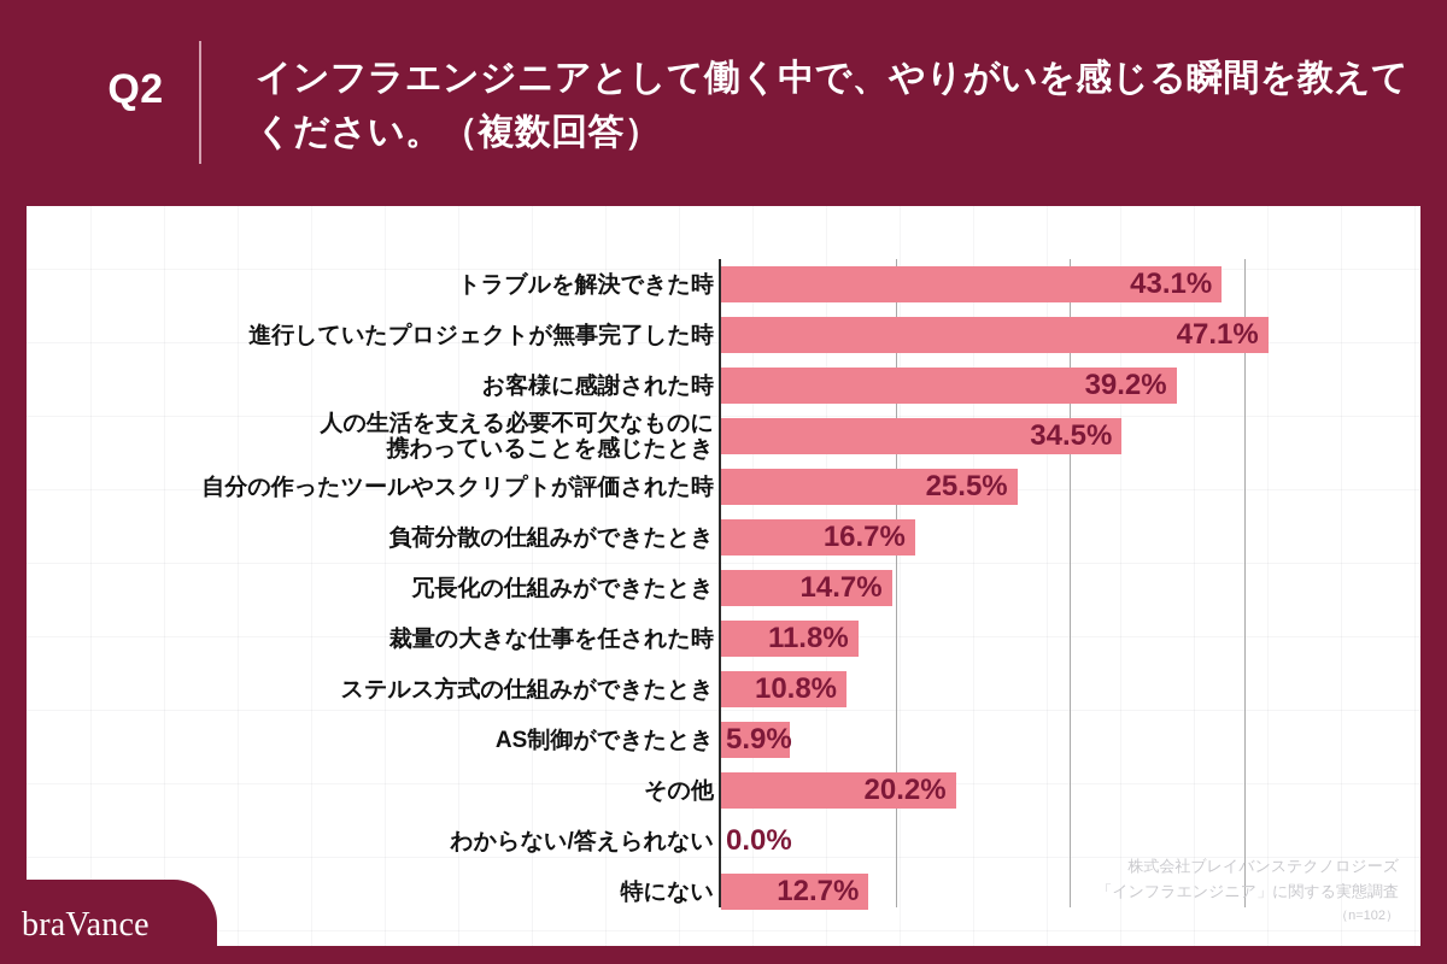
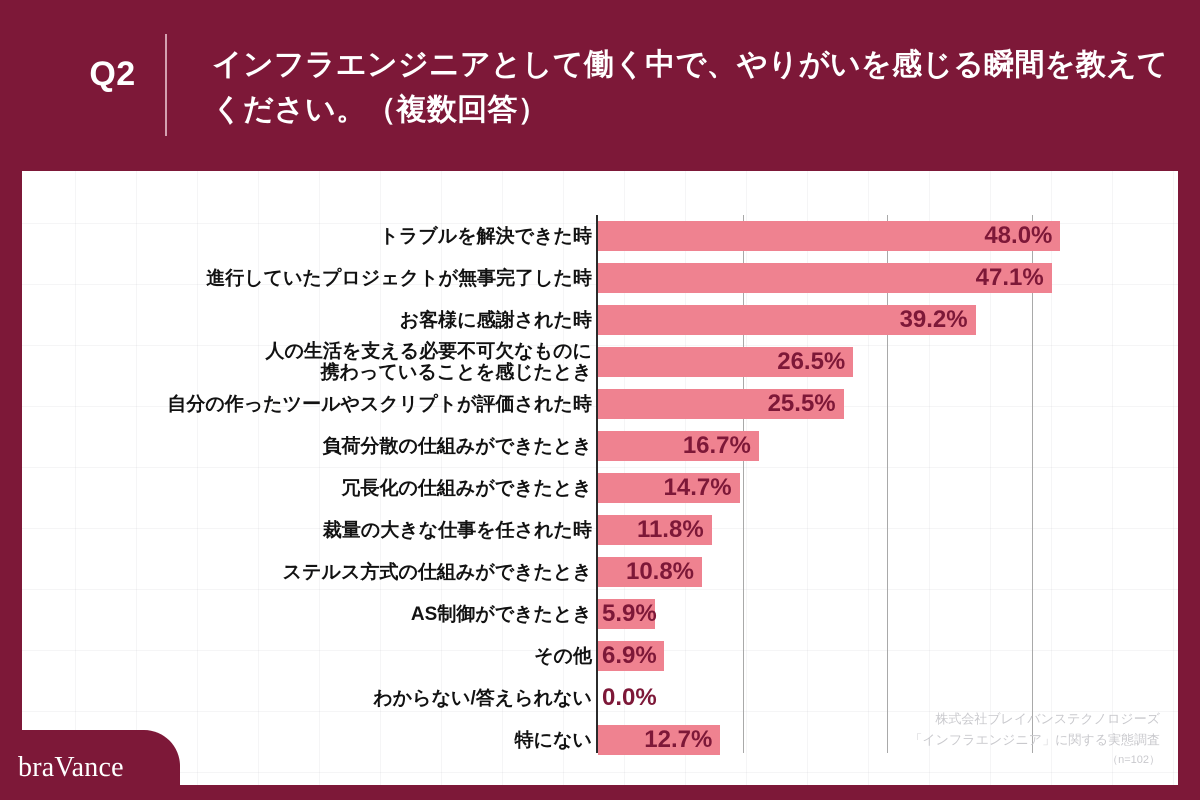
トラブルを解決できた時: 43.1% -> 48.0%
人の生活を支える必要不可欠なものに 携わっていることを感じたとき: 34.5% -> 26.5%
その他: 20.2% -> 6.9%
